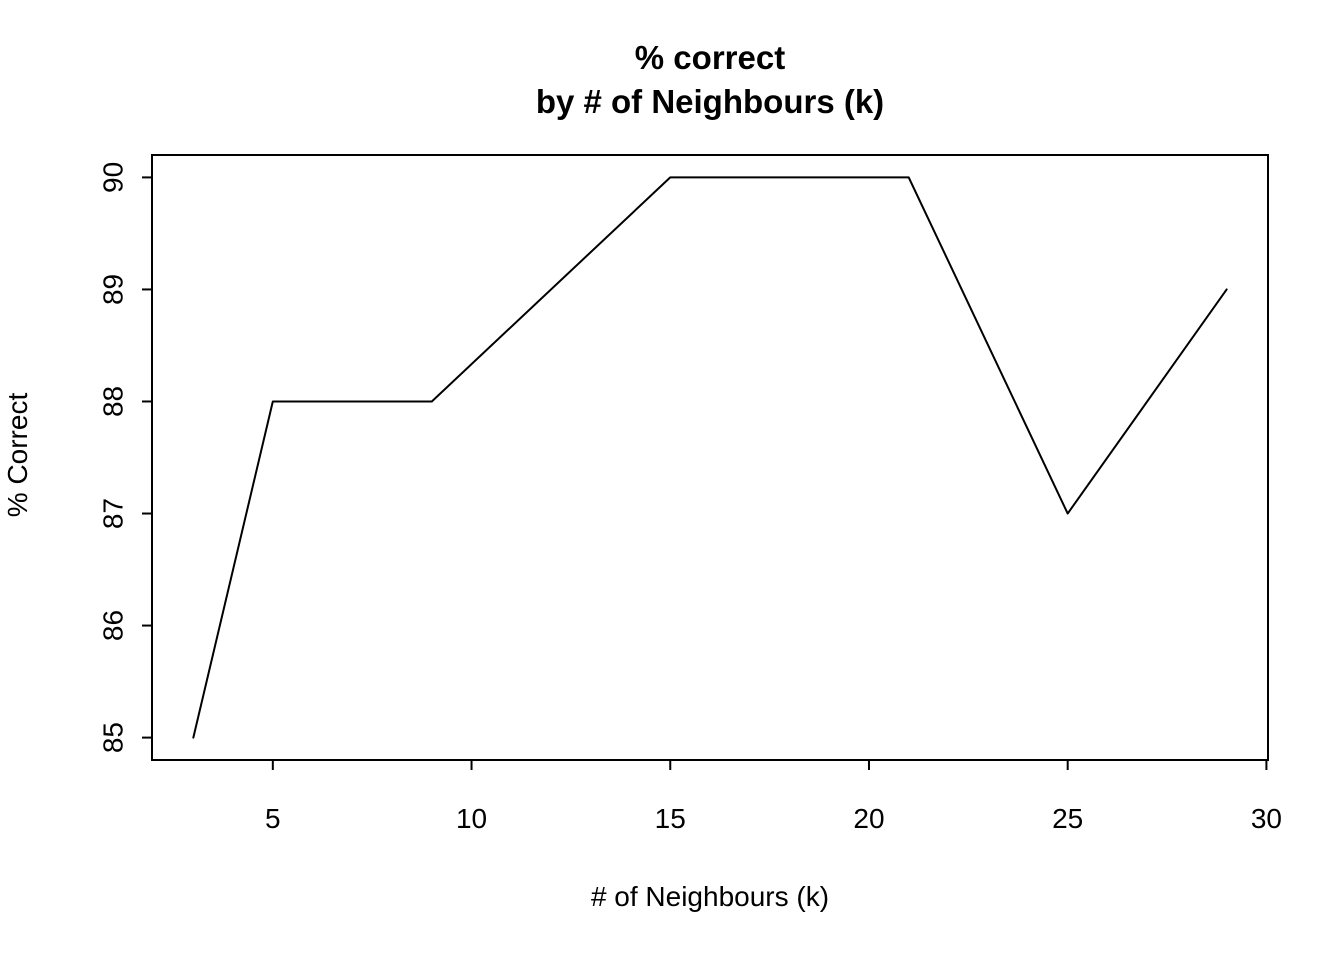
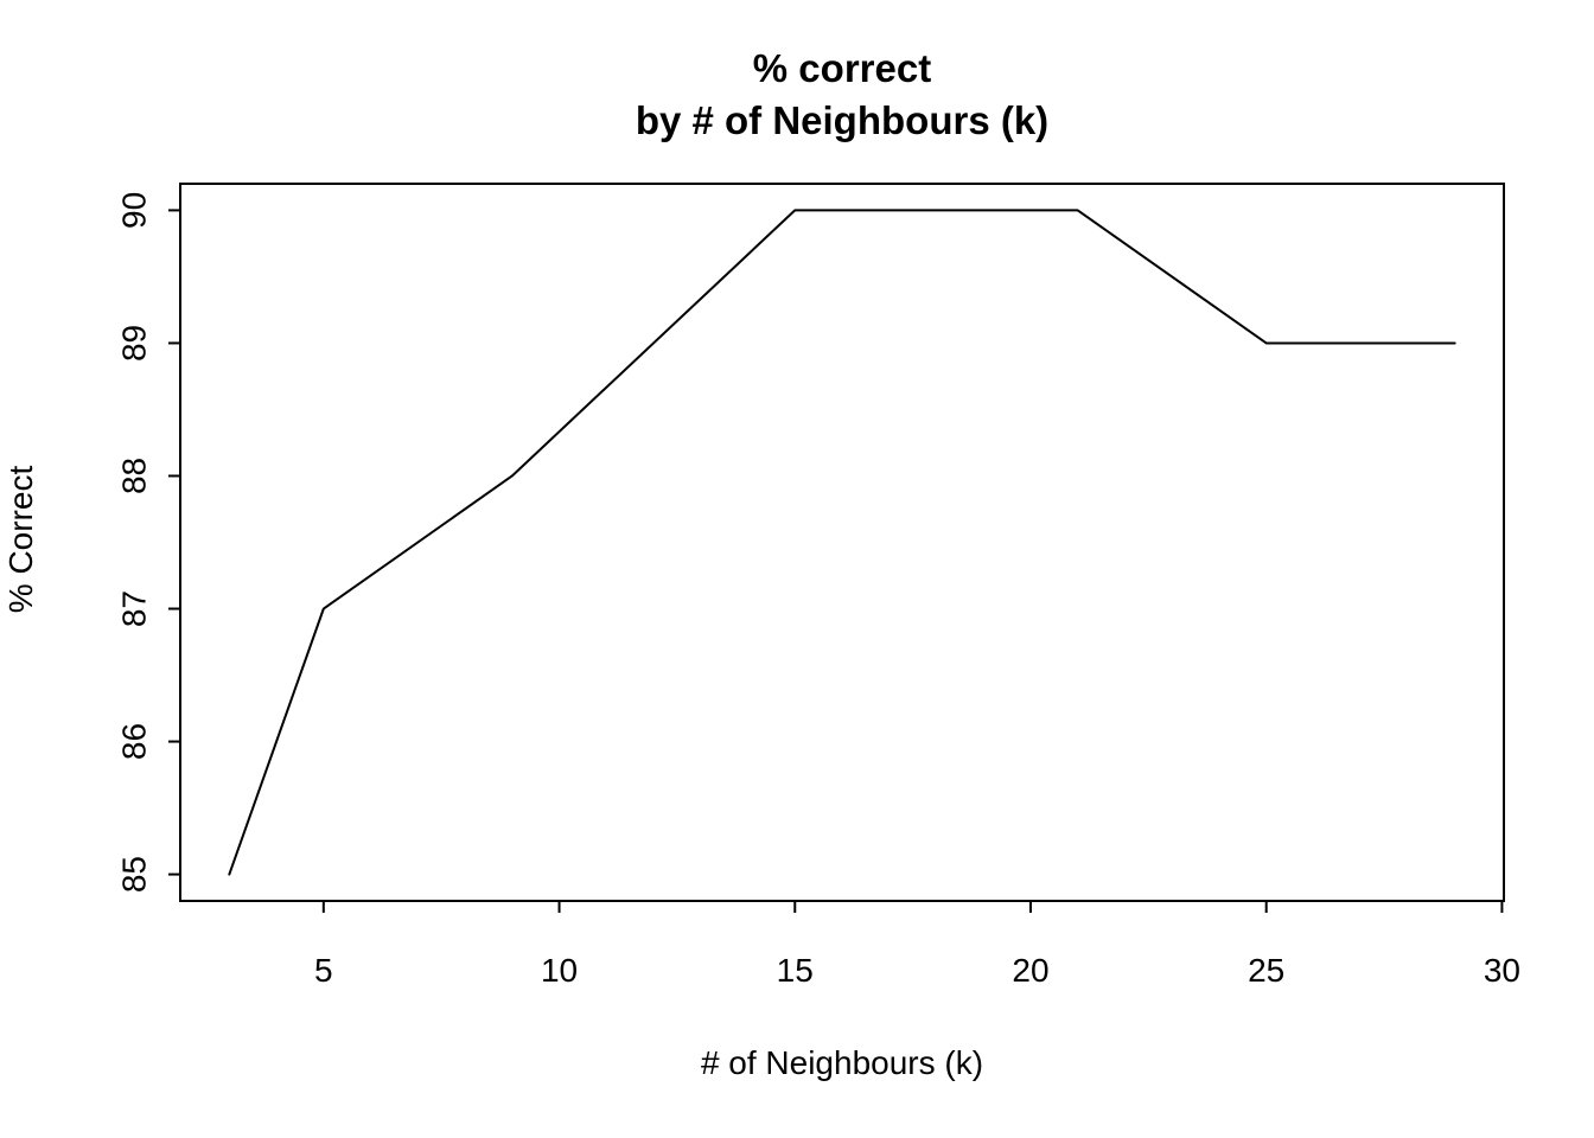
5: 88 -> 87
25: 87 -> 89
